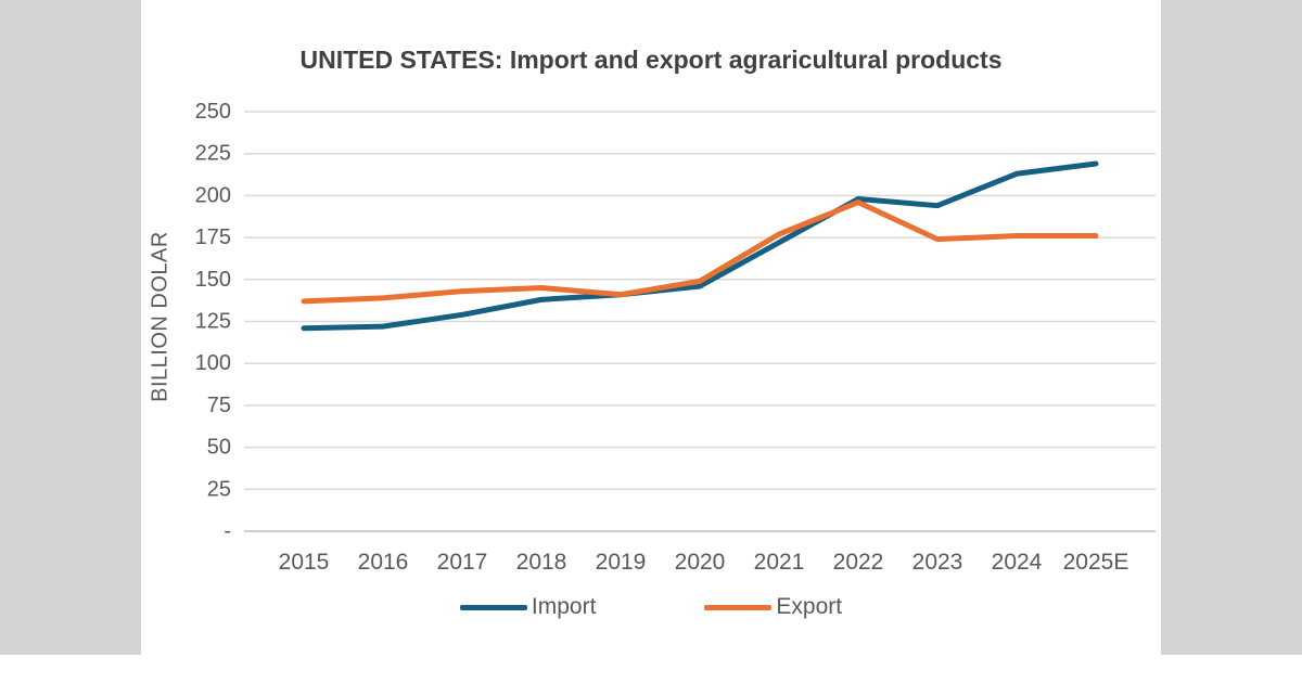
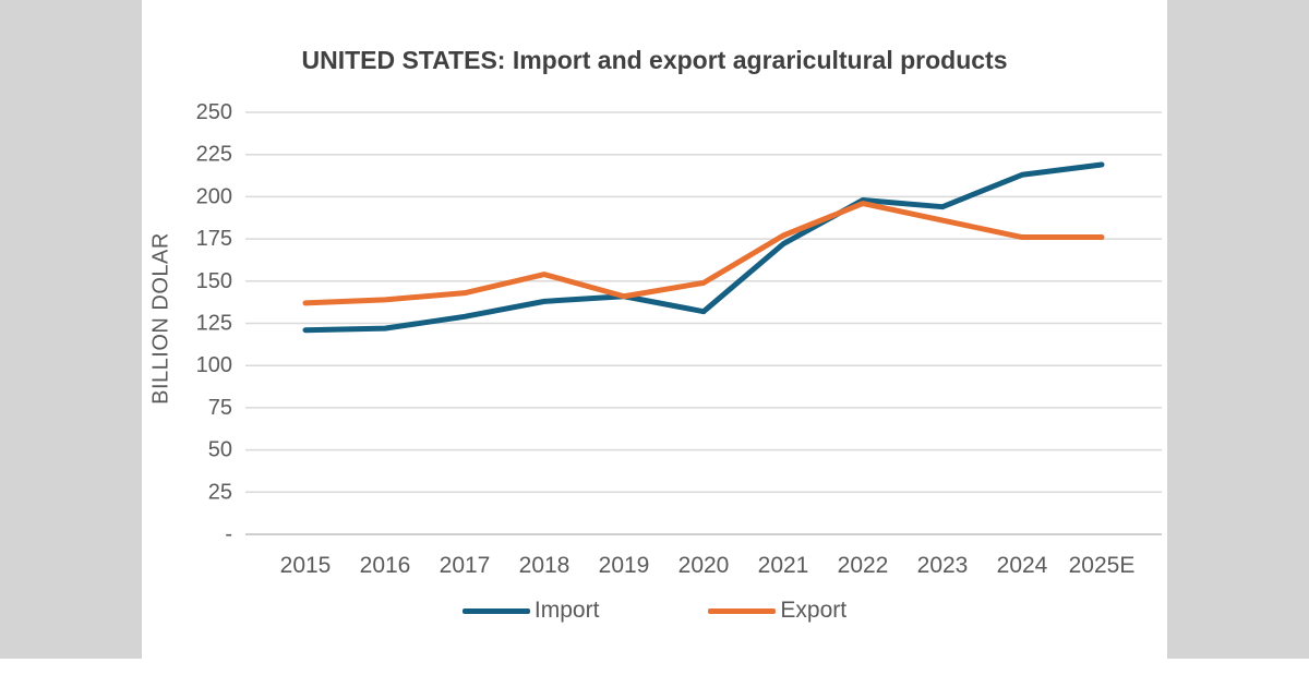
Export/2018: 145 -> 154
Import/2020: 146 -> 132
Export/2023: 174 -> 186
